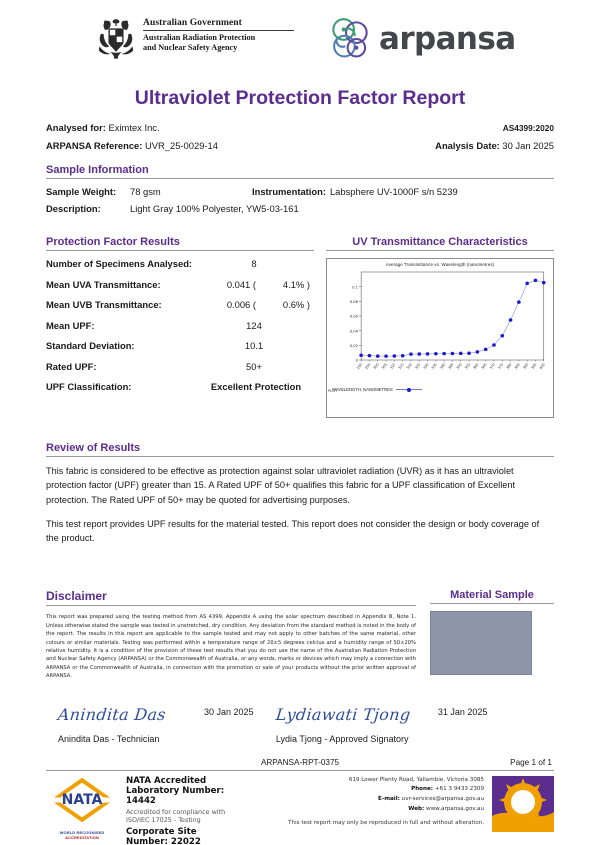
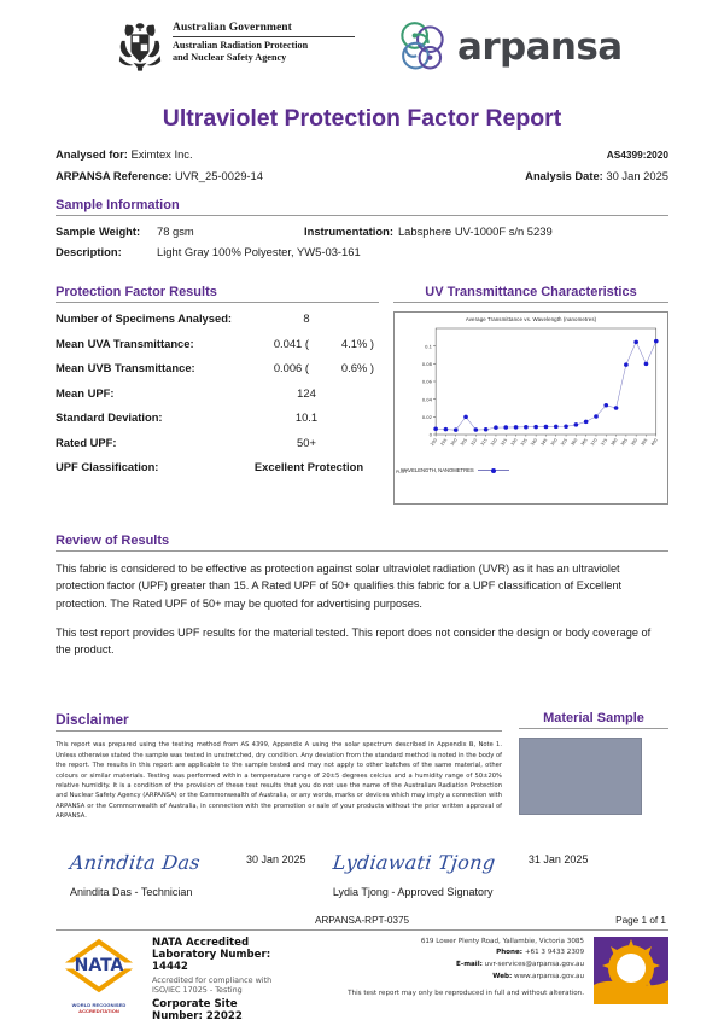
305: 0.01 -> 0.02
380: 0.05 -> 0.03
395: 0.11 -> 0.08
